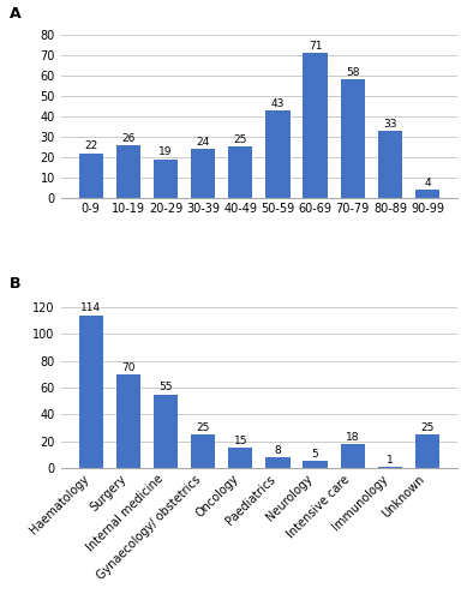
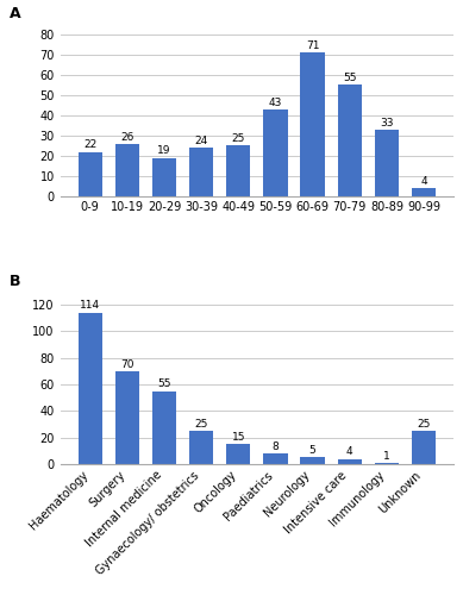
70-79: 58 -> 55
Intensive care: 18 -> 4
